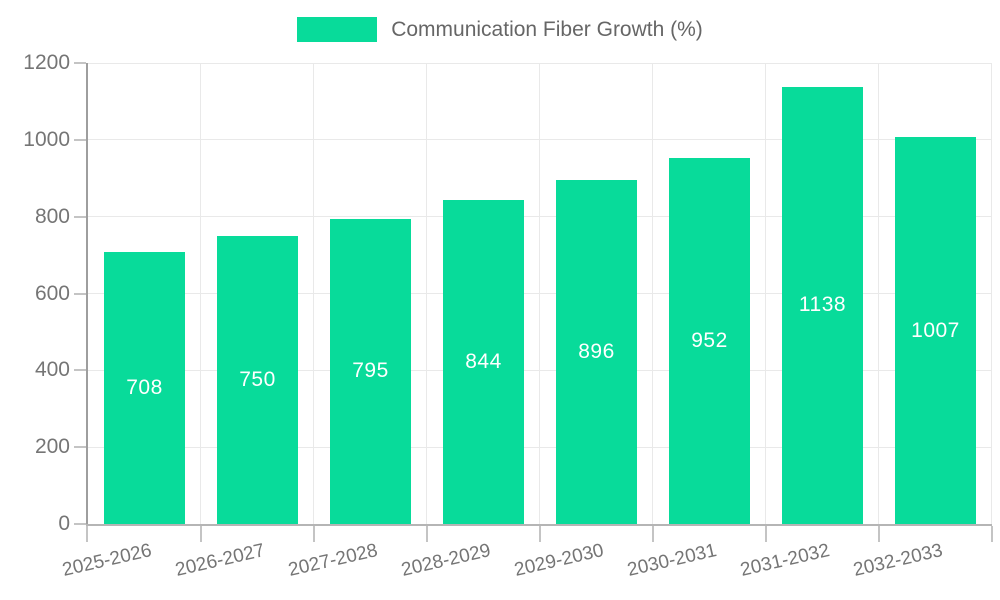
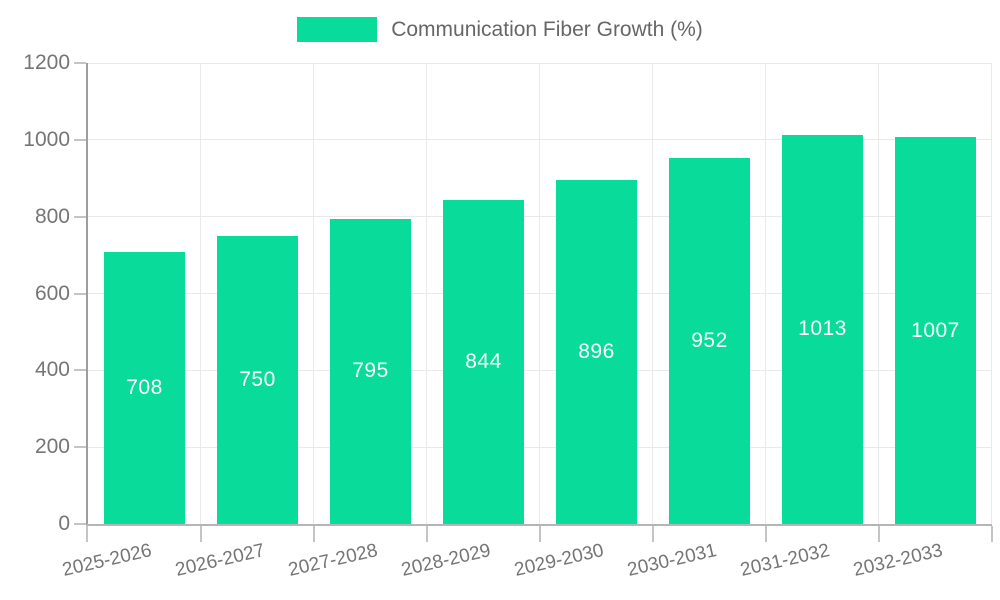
2031-2032: 1138 -> 1013
